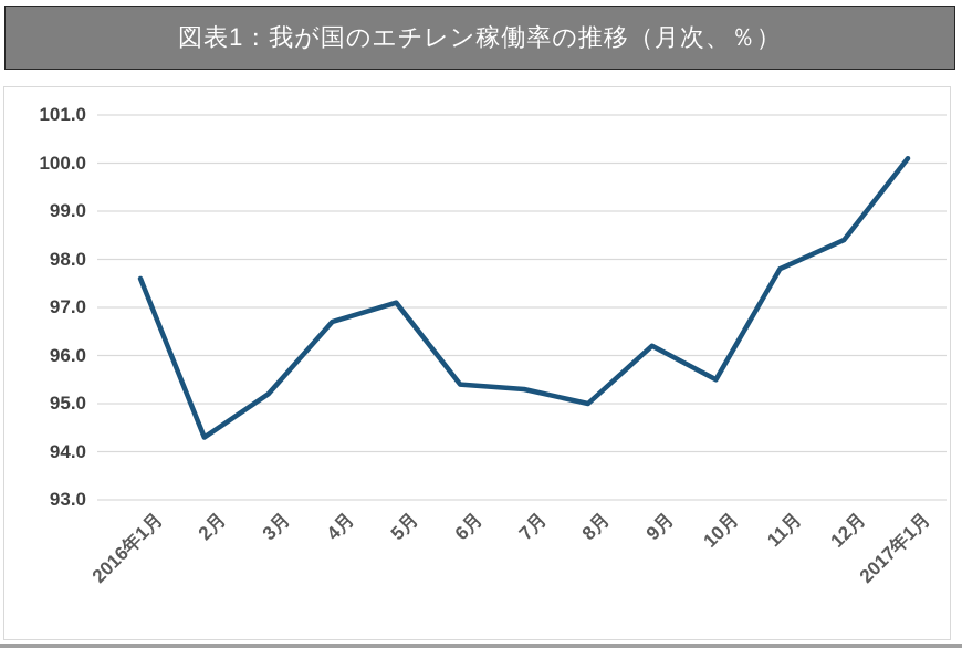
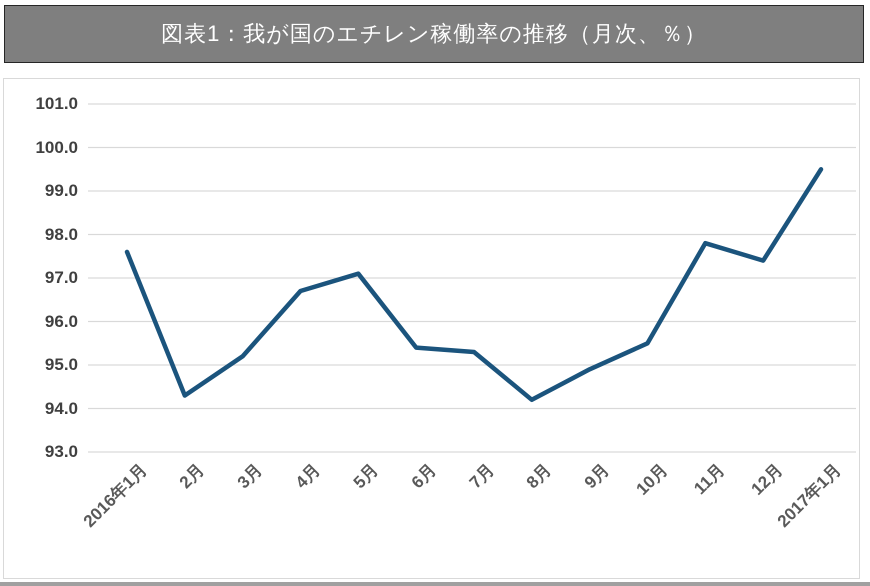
8月: 95.0 -> 94.2
9月: 96.2 -> 94.9
12月: 98.4 -> 97.4
2017年1月: 100.1 -> 99.5
